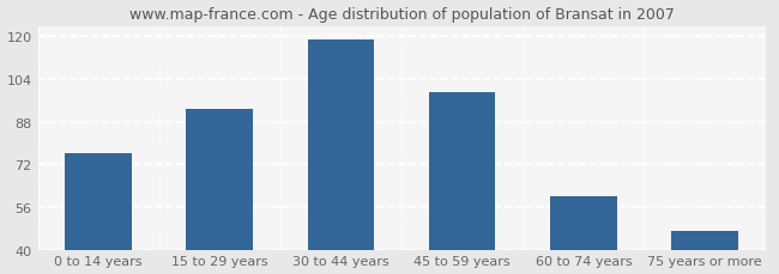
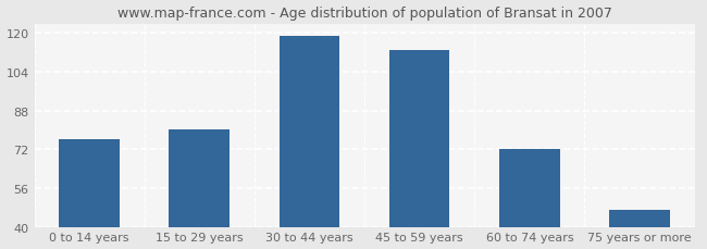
15 to 29 years: 93 -> 80
45 to 59 years: 99 -> 113
60 to 74 years: 60 -> 72
